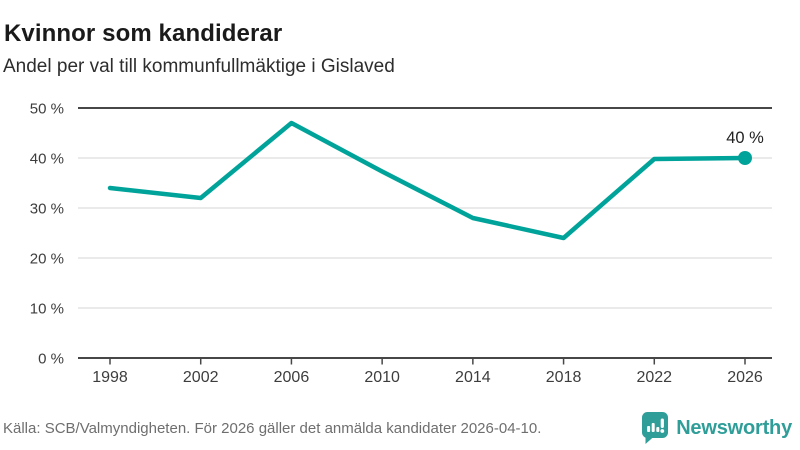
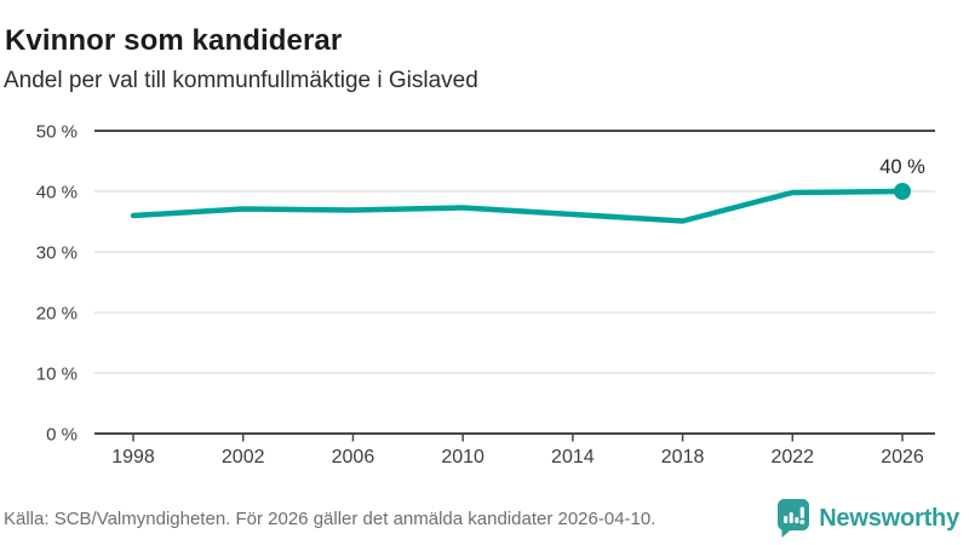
1998: 34% -> 36%
2002: 32% -> 37%
2006: 47% -> 37%
2014: 28% -> 36%
2018: 24% -> 35%
